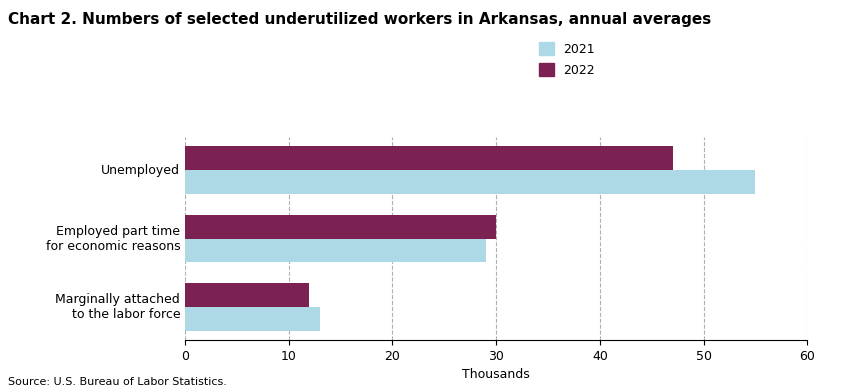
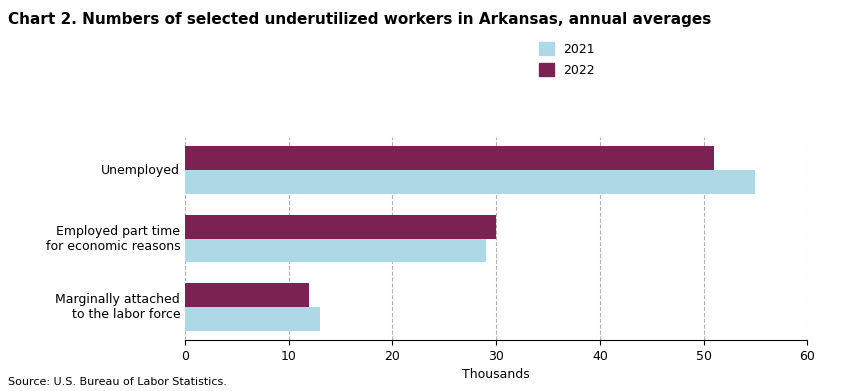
2022/Unemployed: 47 -> 51
